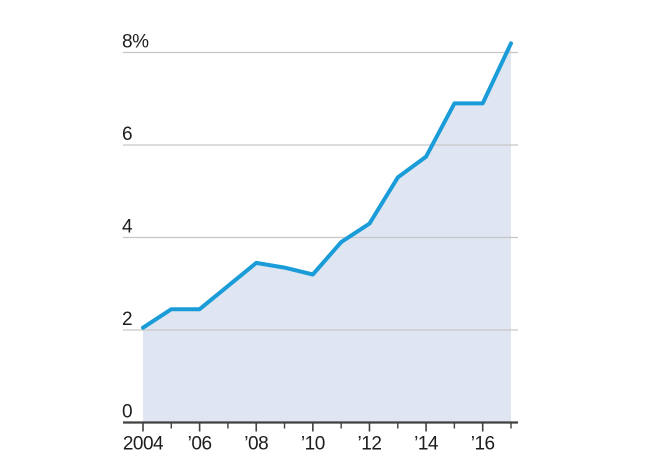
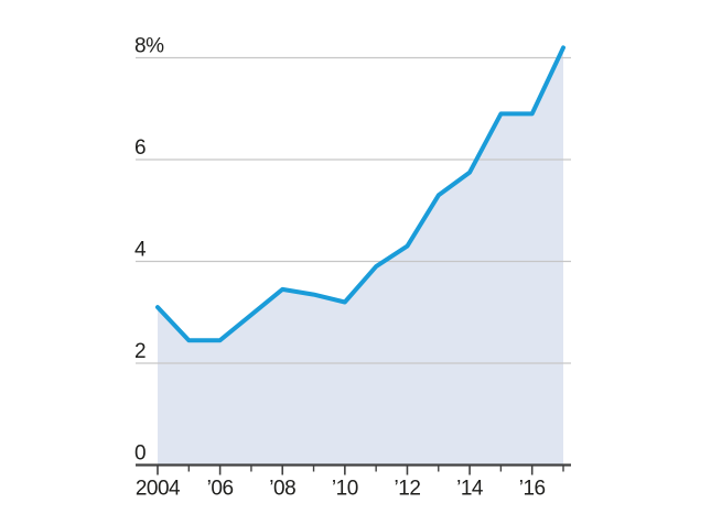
2004: 2.0% -> 3.1%
